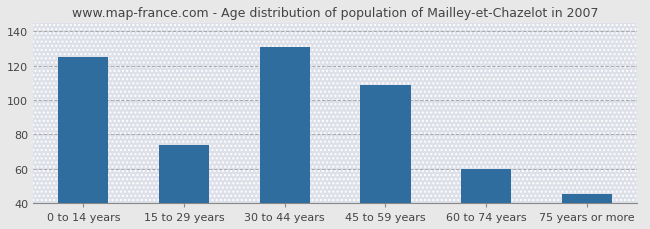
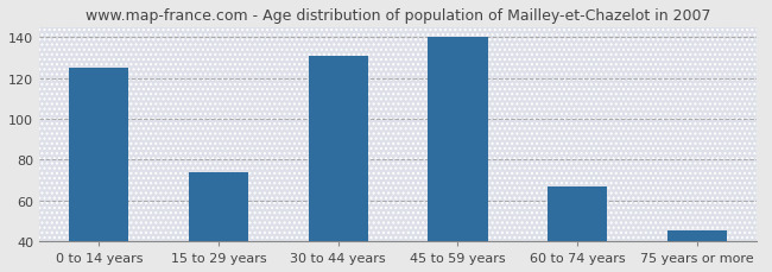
45 to 59 years: 109 -> 140
60 to 74 years: 60 -> 67
